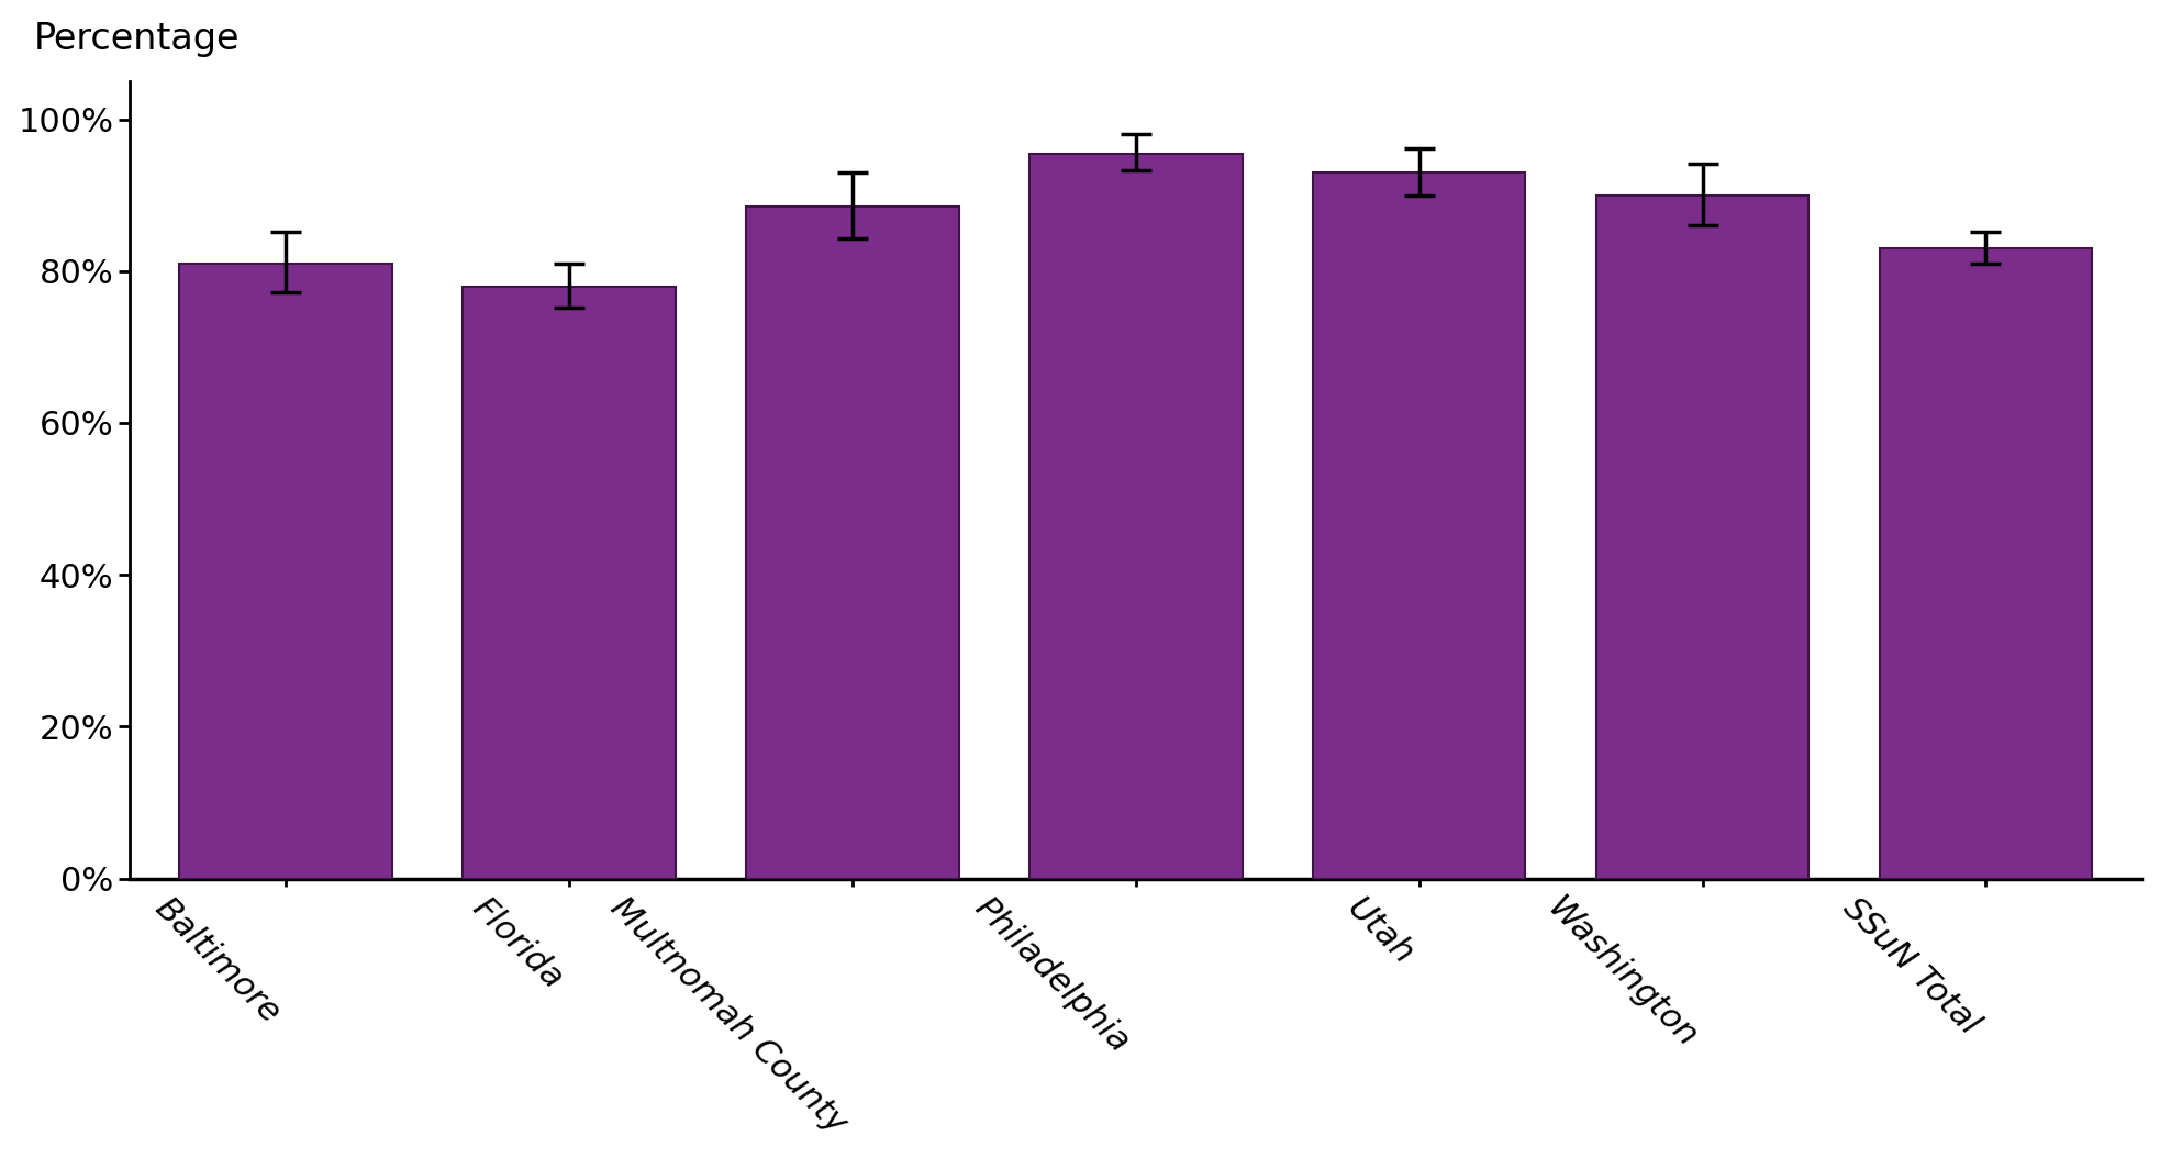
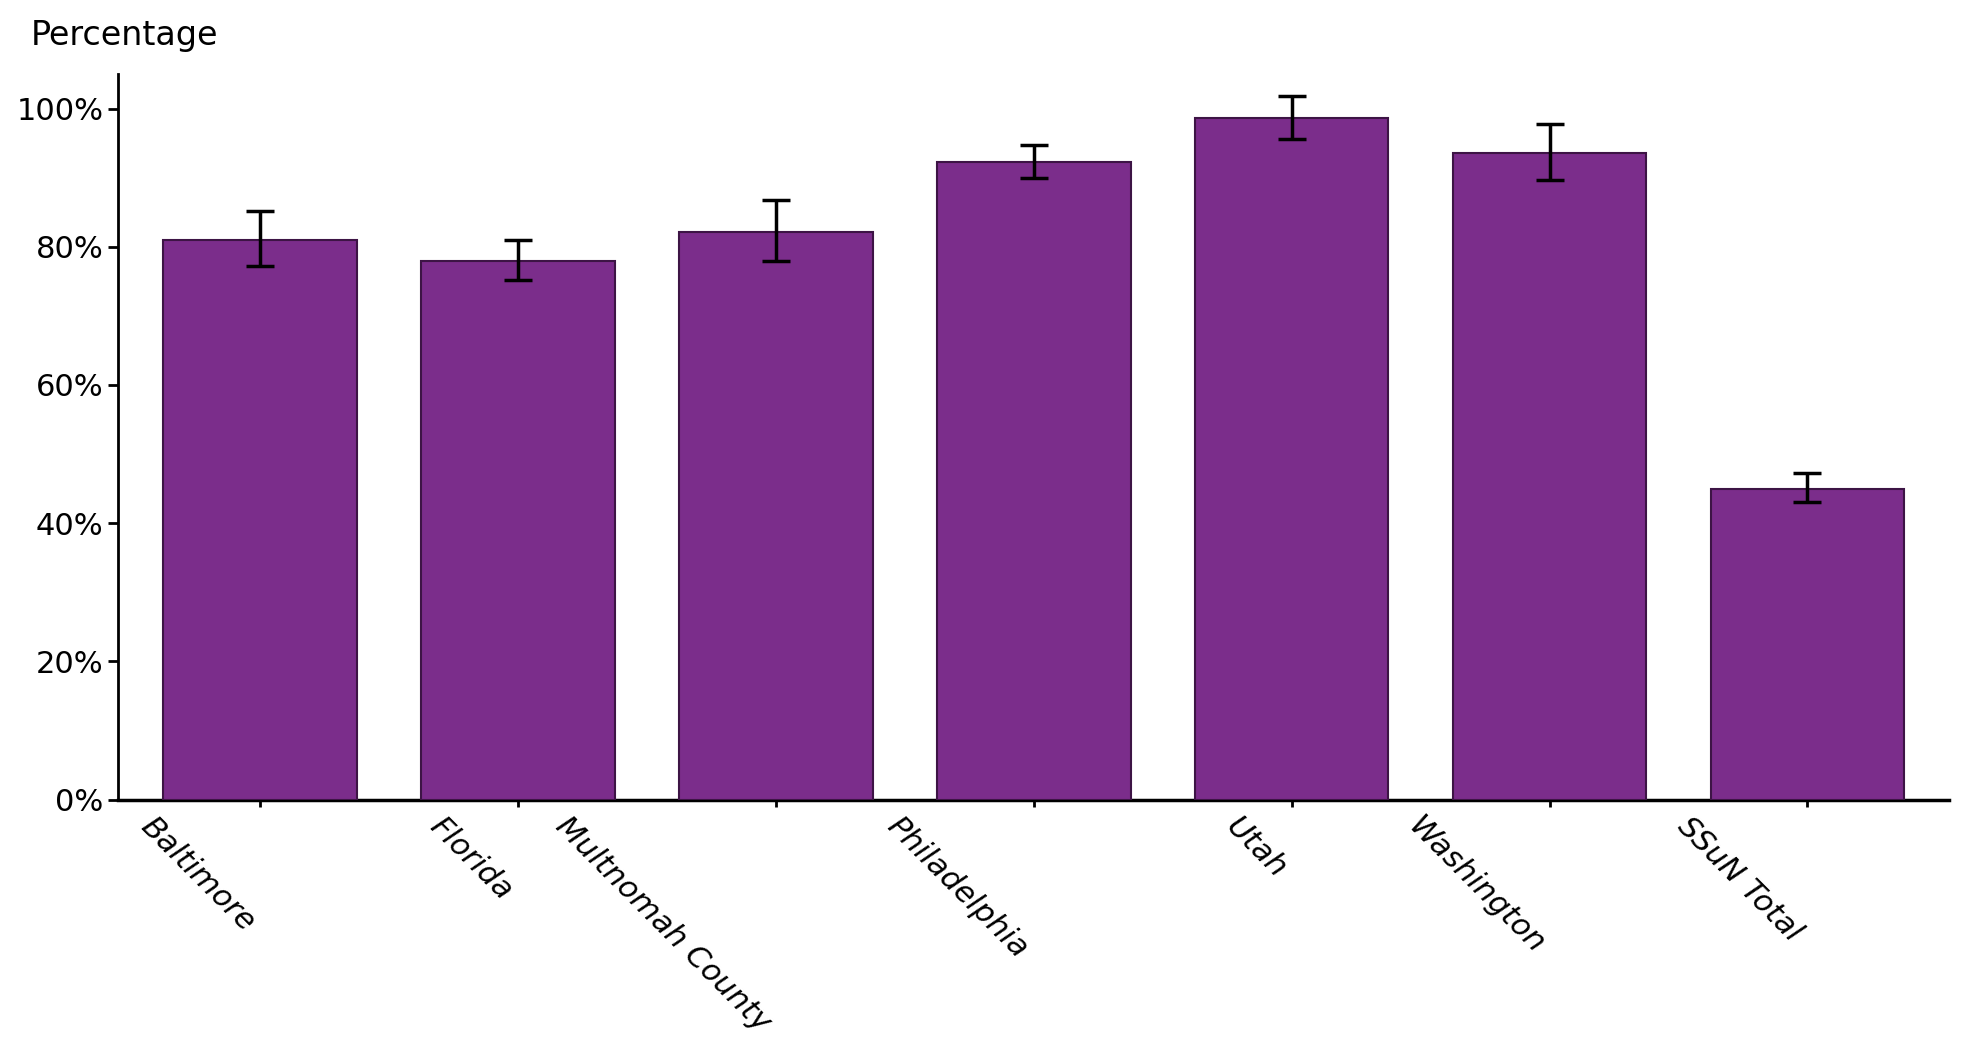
Multnomah County: 88.5% -> 82.2%
Philadelphia: 95.5% -> 92.2%
Utah: 93.0% -> 98.6%
Washington: 90.0% -> 93.6%
SSuN Total: 83.0% -> 45.0%
